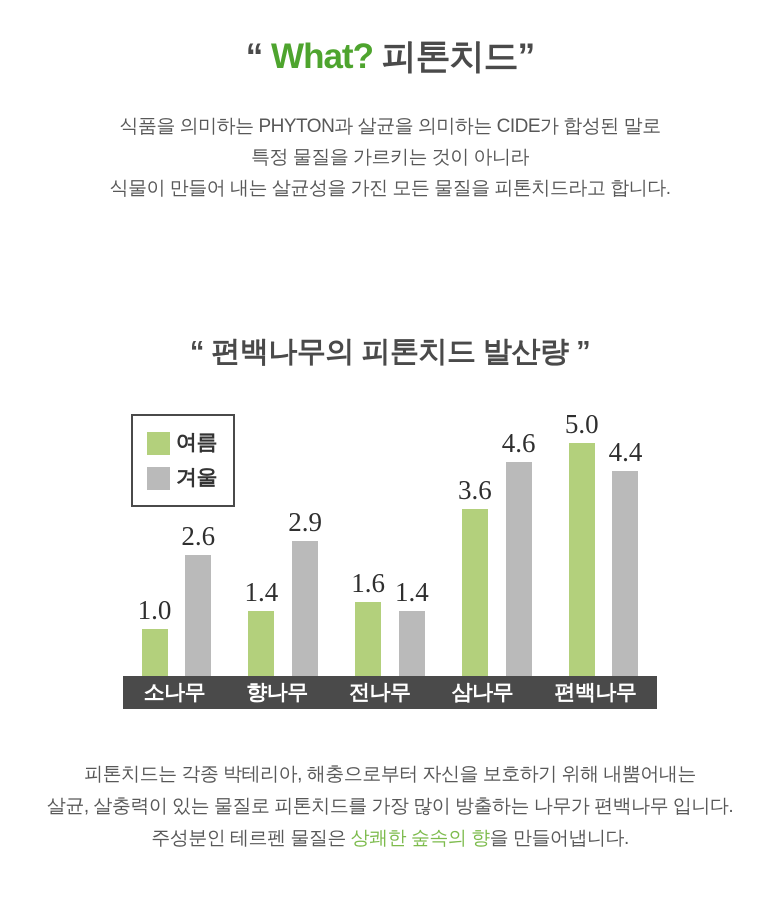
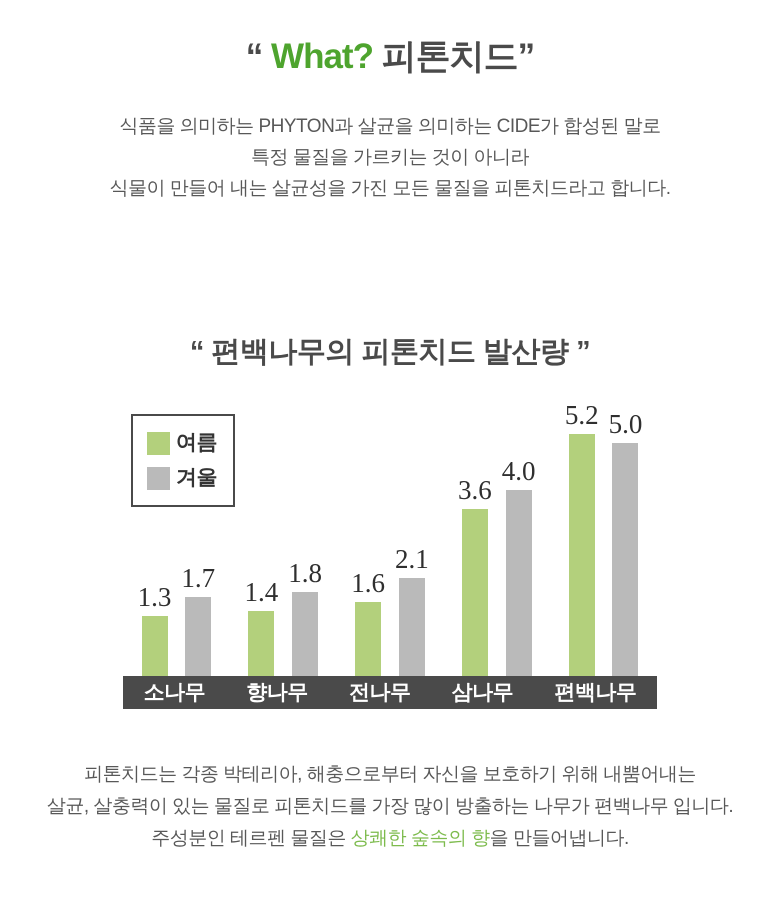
여름/소나무: 1.0 -> 1.3
겨울/소나무: 2.6 -> 1.7
겨울/향나무: 2.9 -> 1.8
겨울/전나무: 1.4 -> 2.1
겨울/삼나무: 4.6 -> 4.0
여름/편백나무: 5.0 -> 5.2
겨울/편백나무: 4.4 -> 5.0
